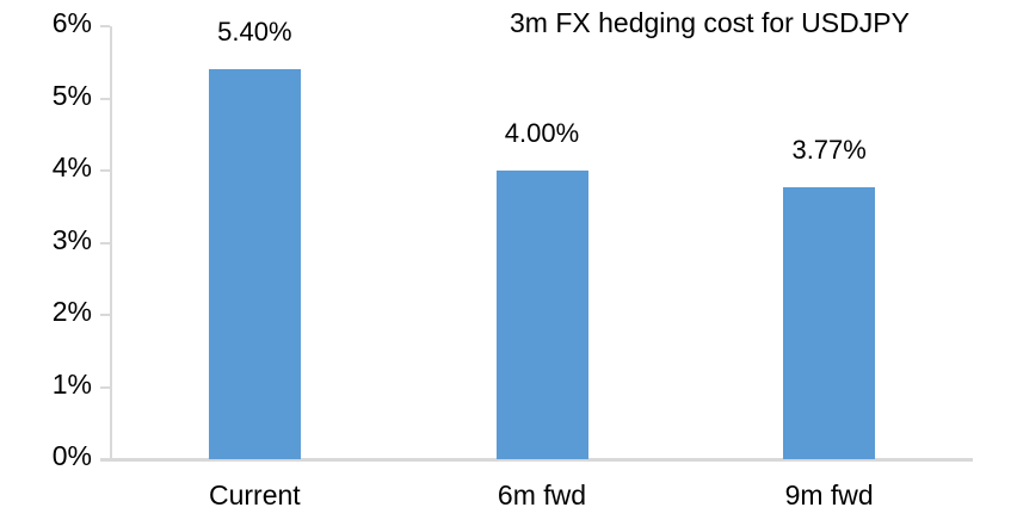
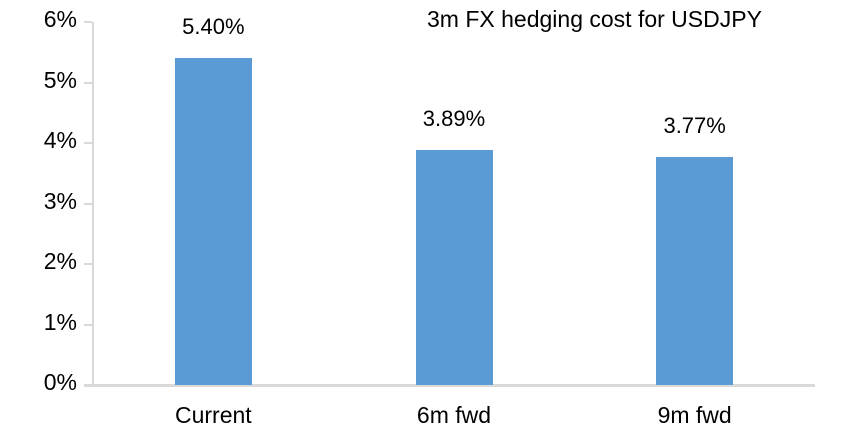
6m fwd: 4.00% -> 3.89%
